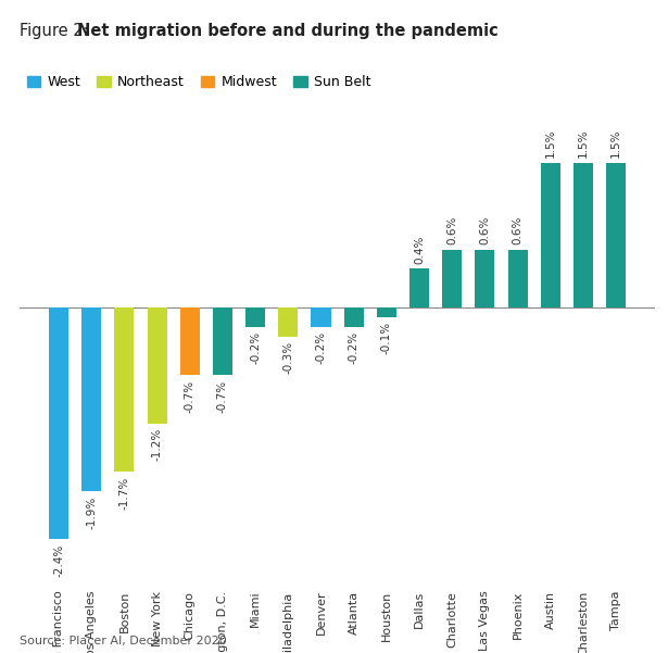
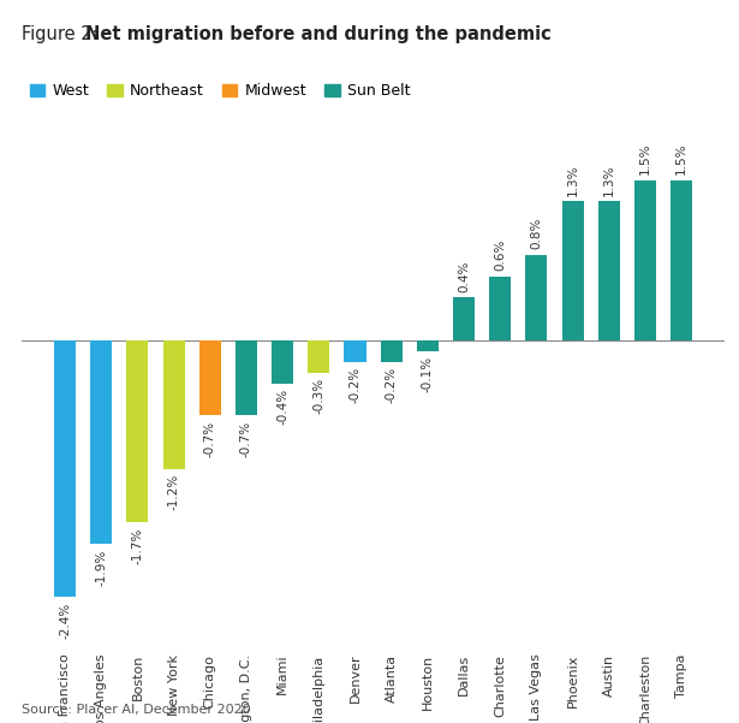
Miami: -0.2% -> -0.4%
Las Vegas: 0.6% -> 0.8%
Phoenix: 0.6% -> 1.3%
Austin: 1.5% -> 1.3%
